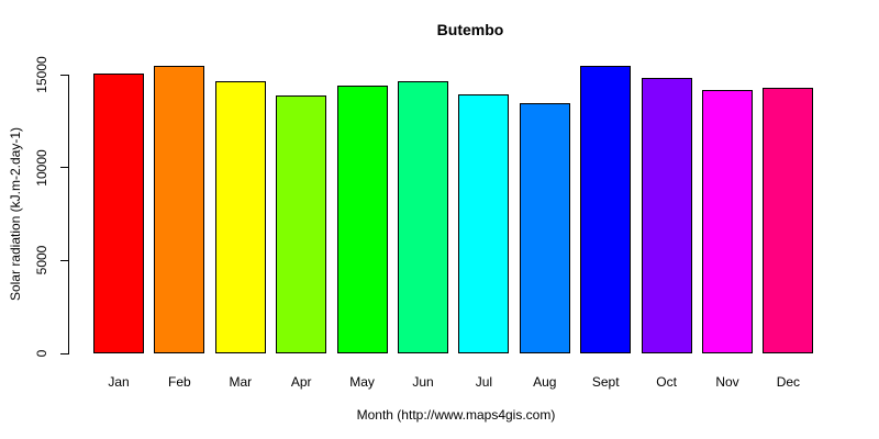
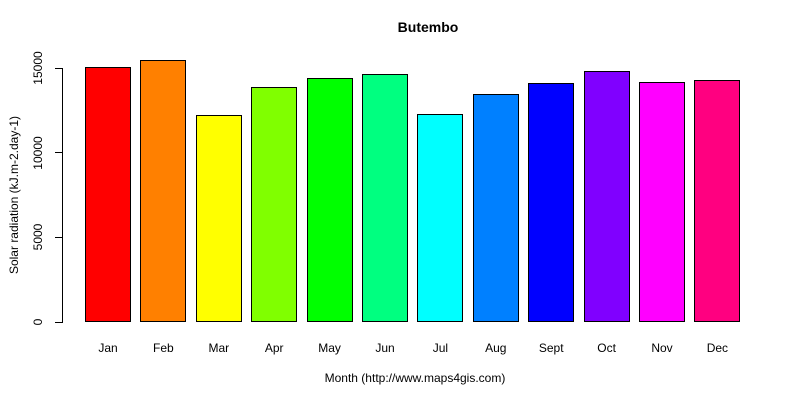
Mar: 14600 -> 12200
Jul: 14000 -> 12300
Sept: 15500 -> 14100
